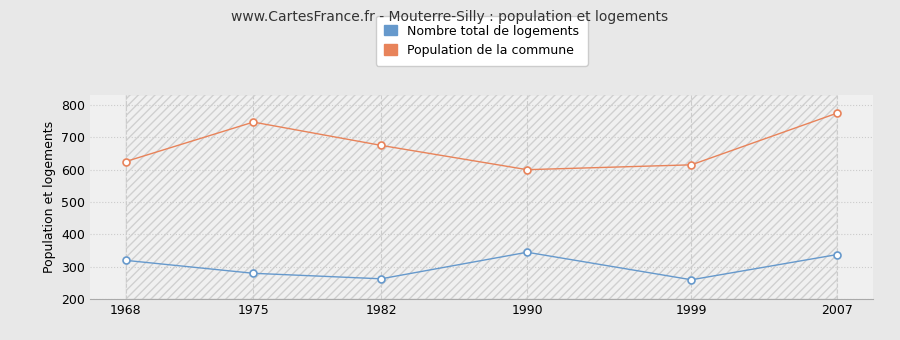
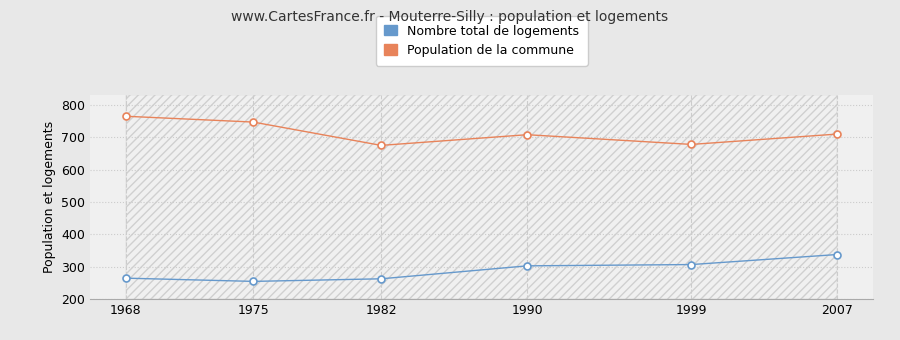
Nombre total de logements/1968: 320 -> 265
Population de la commune/1968: 625 -> 765
Nombre total de logements/1975: 280 -> 255
Nombre total de logements/1990: 345 -> 303
Population de la commune/1990: 600 -> 708
Nombre total de logements/1999: 260 -> 307
Population de la commune/1999: 615 -> 678
Population de la commune/2007: 775 -> 710
